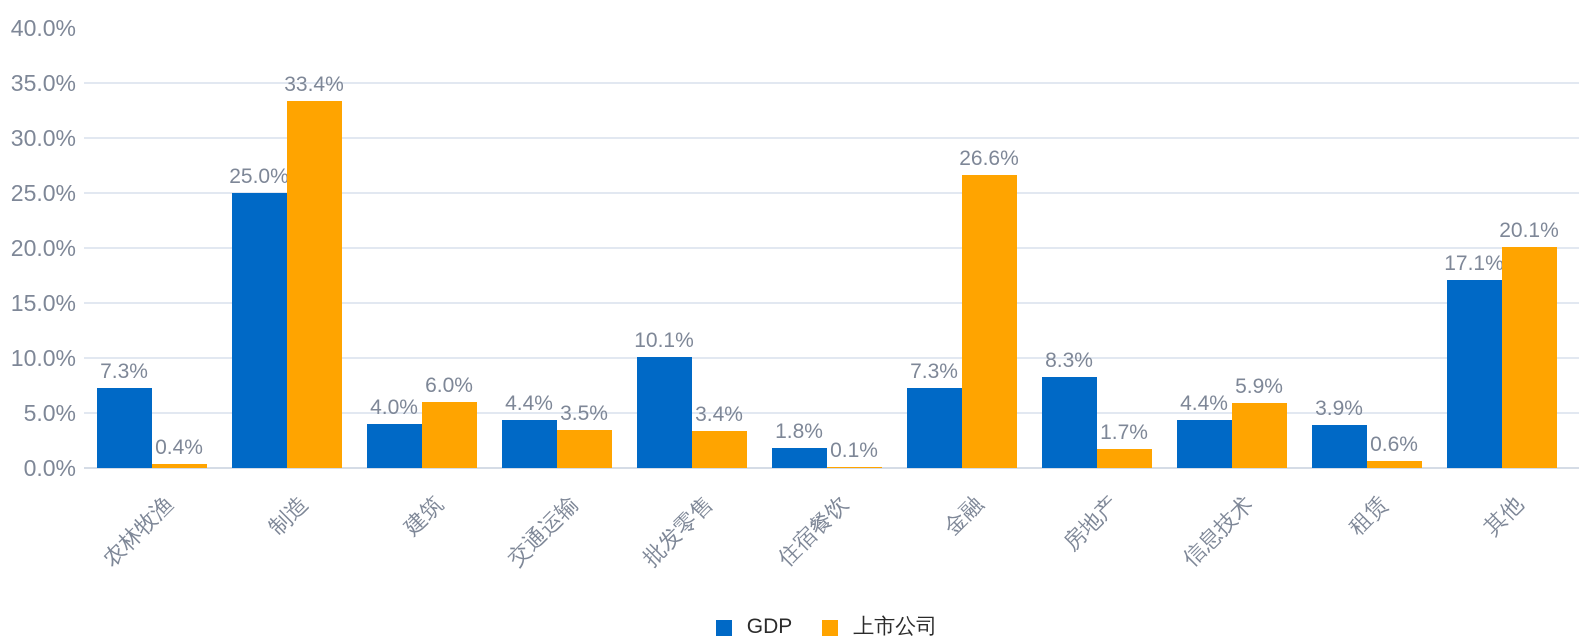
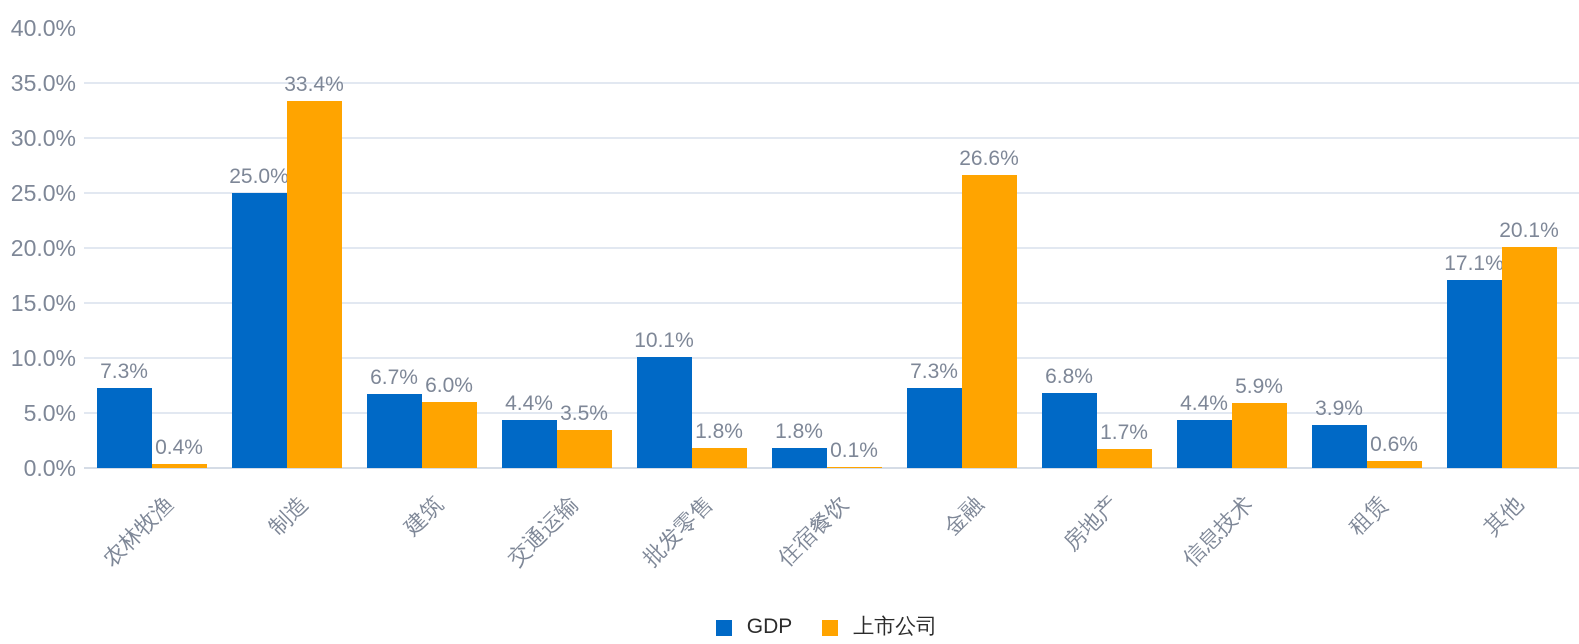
GDP/建筑: 4.0% -> 6.7%
上市公司/批发零售: 3.4% -> 1.8%
GDP/房地产: 8.3% -> 6.8%
